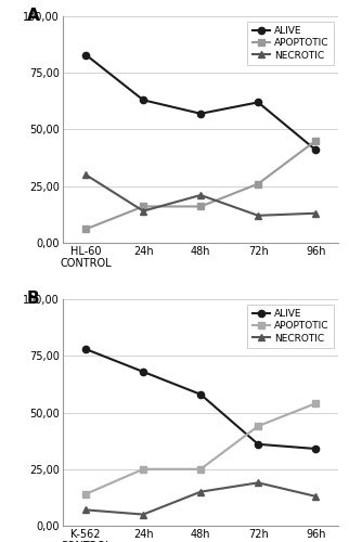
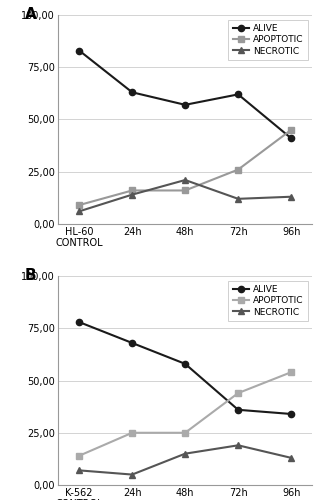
APOPTOTIC/HL-60 CONTROL: 6 -> 9
NECROTIC/HL-60 CONTROL: 30 -> 6
